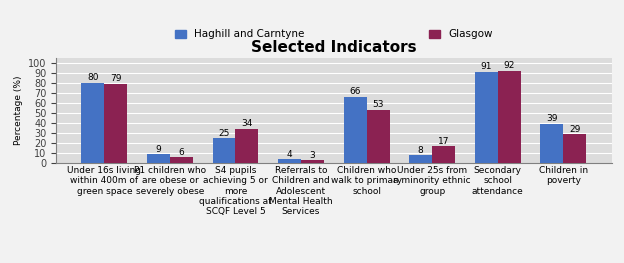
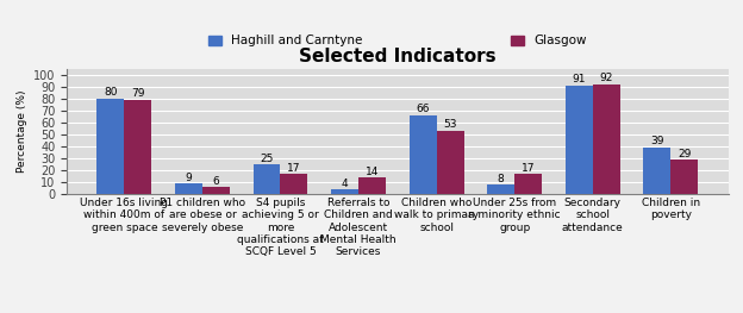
Glasgow/S4 pupils achieving 5 or more qualifications at SCQF Level 5: 34 -> 17
Glasgow/Referrals to Children and Adolescent Mental Health Services: 3 -> 14
